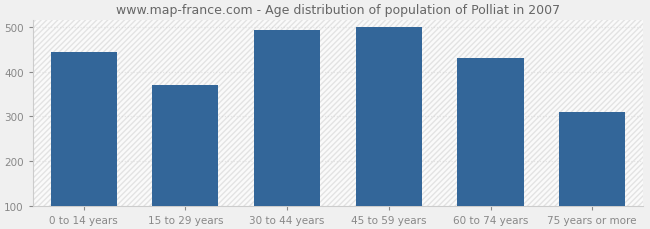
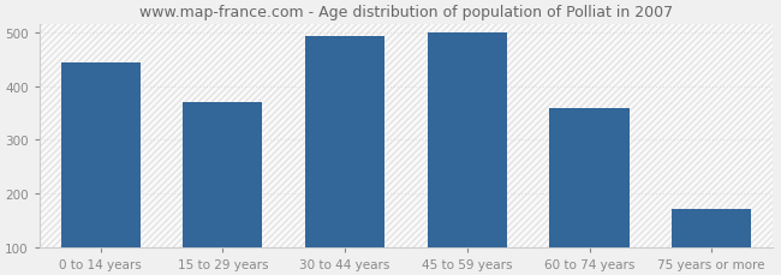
60 to 74 years: 430 -> 358
75 years or more: 310 -> 170
